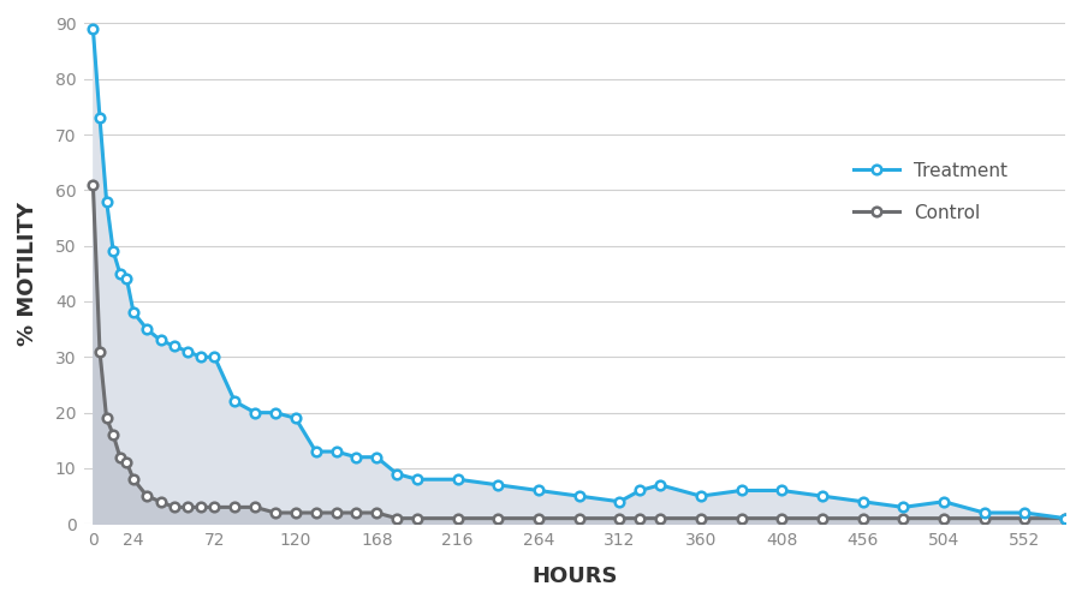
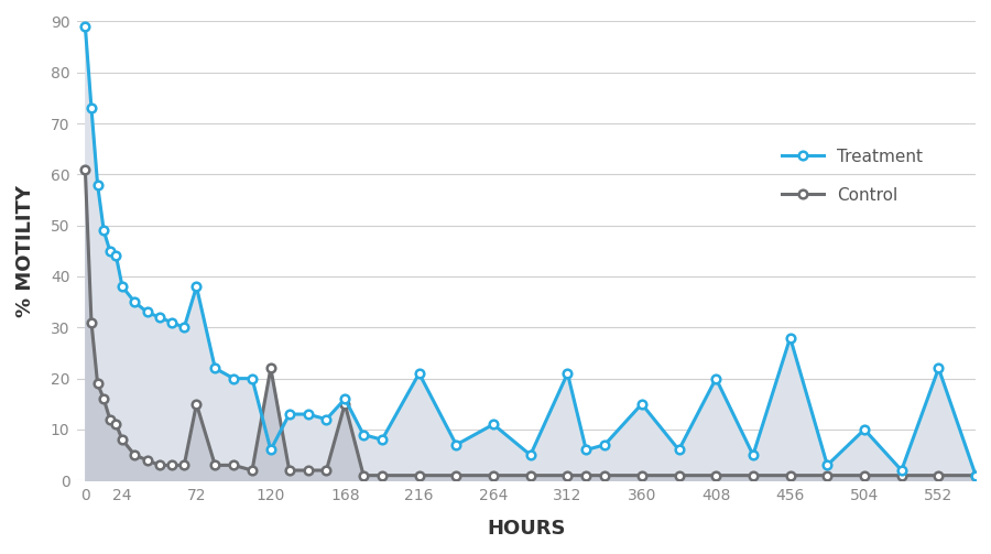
Treatment/72: 30 -> 38
Control/72: 3 -> 15
Treatment/120: 19 -> 6
Control/120: 2 -> 22
Treatment/168: 12 -> 16
Control/168: 2 -> 15
Treatment/216: 8 -> 21
Treatment/264: 6 -> 11
Treatment/312: 4 -> 21
Treatment/360: 5 -> 15
Treatment/408: 6 -> 20
Treatment/456: 4 -> 28
Treatment/504: 4 -> 10
Treatment/552: 2 -> 22
